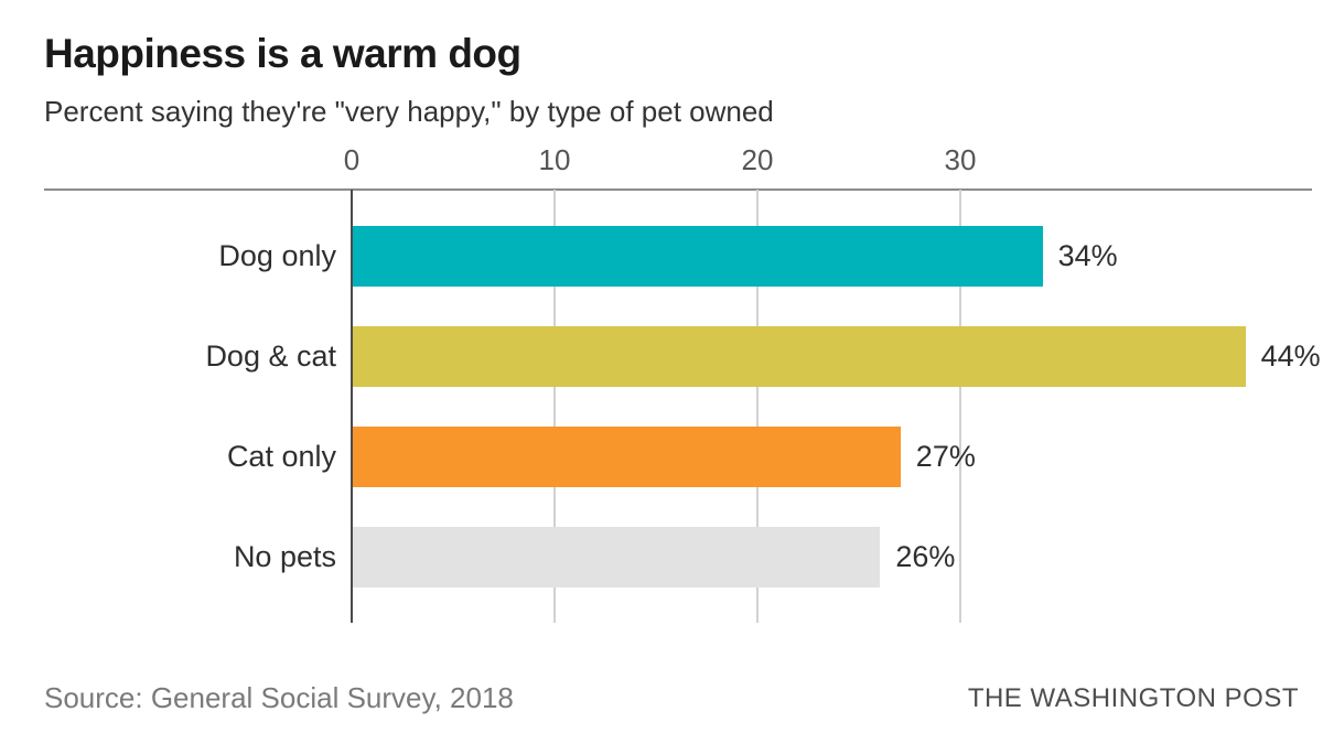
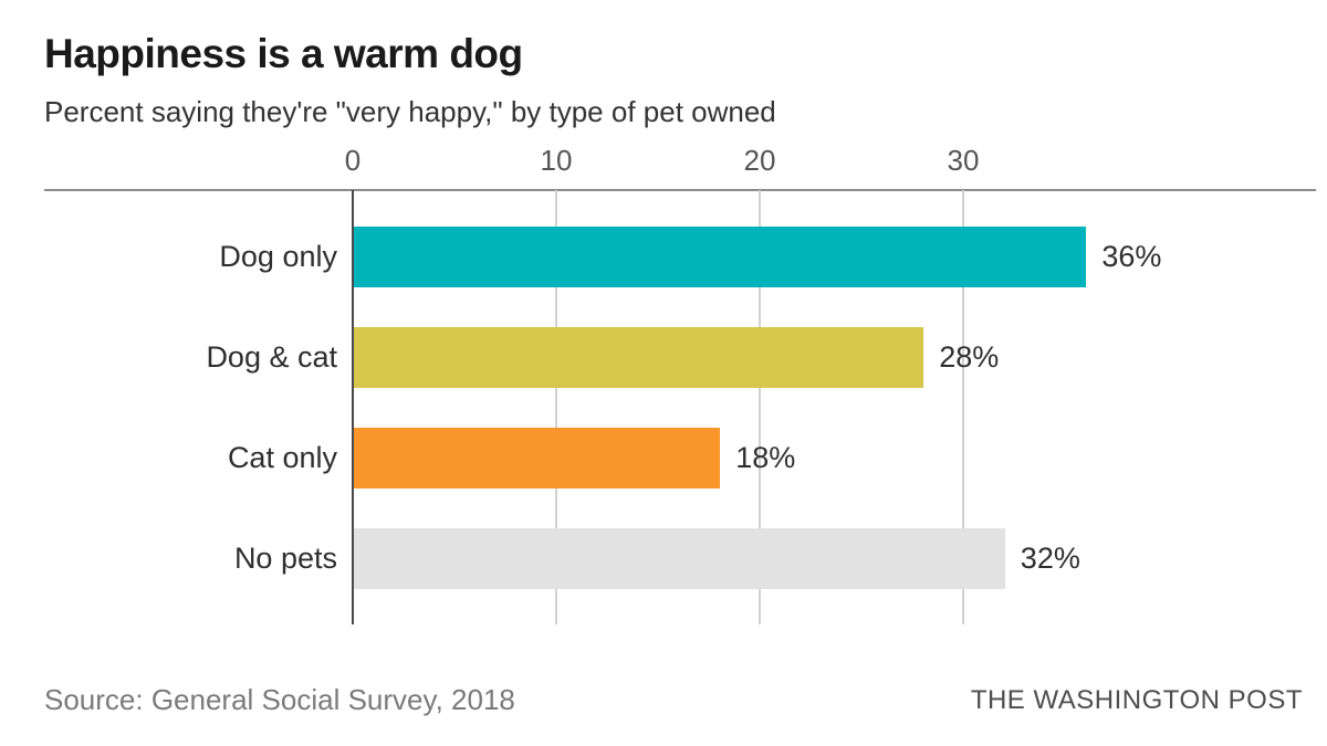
Dog only: 34% -> 36%
Dog & cat: 44% -> 28%
Cat only: 27% -> 18%
No pets: 26% -> 32%
